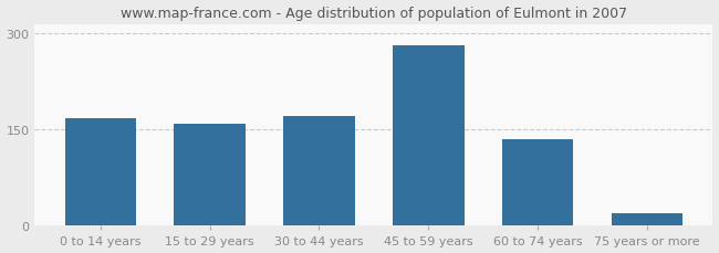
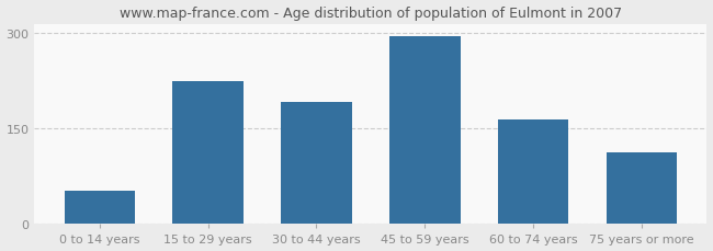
0 to 14 years: 168 -> 52
15 to 29 years: 160 -> 224
30 to 44 years: 172 -> 192
45 to 59 years: 282 -> 296
60 to 74 years: 135 -> 164
75 years or more: 20 -> 112
